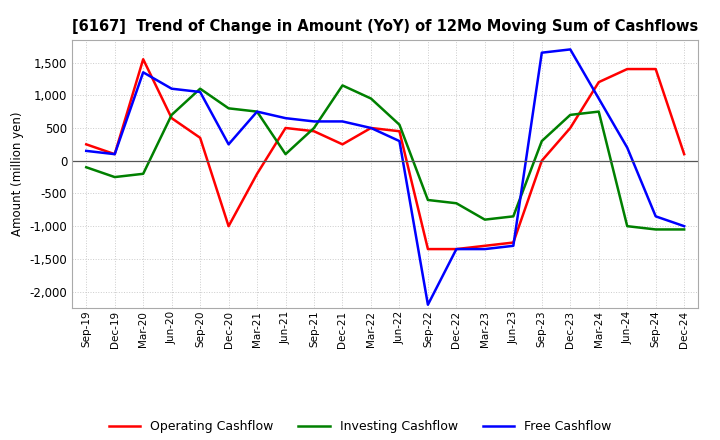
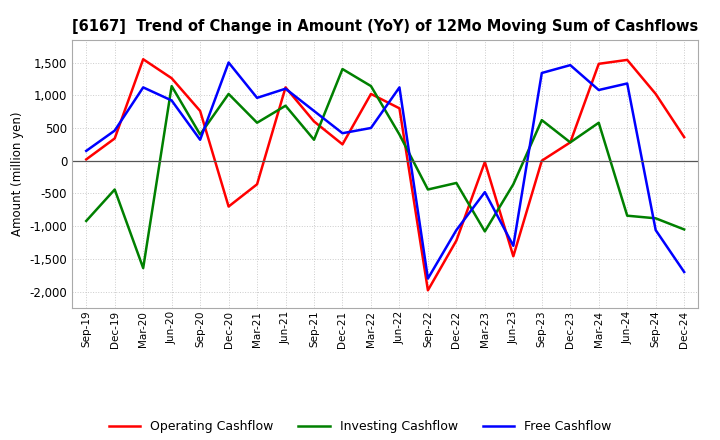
Operating Cashflow/Sep-19: 250 -> 20
Investing Cashflow/Sep-19: -100 -> -920
Operating Cashflow/Dec-19: 100 -> 340
Investing Cashflow/Dec-19: -250 -> -440
Free Cashflow/Dec-19: 100 -> 460
Investing Cashflow/Mar-20: -200 -> -1,640
Free Cashflow/Mar-20: 1,350 -> 1,120
Operating Cashflow/Jun-20: 650 -> 1,260
Investing Cashflow/Jun-20: 700 -> 1,140
Free Cashflow/Jun-20: 1,100 -> 920
Operating Cashflow/Sep-20: 350 -> 760
Investing Cashflow/Sep-20: 1,100 -> 400
Free Cashflow/Sep-20: 1,050 -> 320
Operating Cashflow/Dec-20: -1,000 -> -700
Investing Cashflow/Dec-20: 800 -> 1,020
Free Cashflow/Dec-20: 250 -> 1,500
Operating Cashflow/Mar-21: -200 -> -360
Investing Cashflow/Mar-21: 750 -> 580
Free Cashflow/Mar-21: 750 -> 960
Operating Cashflow/Jun-21: 500 -> 1,120
Investing Cashflow/Jun-21: 100 -> 840
Free Cashflow/Jun-21: 650 -> 1,100
Operating Cashflow/Sep-21: 450 -> 600
Investing Cashflow/Sep-21: 500 -> 320
Free Cashflow/Sep-21: 600 -> 760
Investing Cashflow/Dec-21: 1,150 -> 1,400
Free Cashflow/Dec-21: 600 -> 420
Operating Cashflow/Mar-22: 500 -> 1,020
Investing Cashflow/Mar-22: 950 -> 1,140
Operating Cashflow/Jun-22: 450 -> 800
Investing Cashflow/Jun-22: 550 -> 400
Free Cashflow/Jun-22: 300 -> 1,120
Operating Cashflow/Sep-22: -1,350 -> -1,980
Investing Cashflow/Sep-22: -600 -> -440
Free Cashflow/Sep-22: -2,200 -> -1,800
Operating Cashflow/Dec-22: -1,350 -> -1,220
Investing Cashflow/Dec-22: -650 -> -340
Free Cashflow/Dec-22: -1,350 -> -1,060
Operating Cashflow/Mar-23: -1,300 -> -20
Investing Cashflow/Mar-23: -900 -> -1,080
Free Cashflow/Mar-23: -1,350 -> -480
Operating Cashflow/Jun-23: -1,250 -> -1,460
Investing Cashflow/Jun-23: -850 -> -360
Investing Cashflow/Sep-23: 300 -> 620
Free Cashflow/Sep-23: 1,650 -> 1,340
Operating Cashflow/Dec-23: 500 -> 280
Investing Cashflow/Dec-23: 700 -> 280
Free Cashflow/Dec-23: 1,700 -> 1,460
Operating Cashflow/Mar-24: 1,200 -> 1,480
Investing Cashflow/Mar-24: 750 -> 580
Free Cashflow/Mar-24: 950 -> 1,080
Operating Cashflow/Jun-24: 1,400 -> 1,540
Investing Cashflow/Jun-24: -1,000 -> -840
Free Cashflow/Jun-24: 200 -> 1,180
Operating Cashflow/Sep-24: 1,400 -> 1,020
Investing Cashflow/Sep-24: -1,050 -> -880
Free Cashflow/Sep-24: -850 -> -1,060
Operating Cashflow/Dec-24: 100 -> 360
Free Cashflow/Dec-24: -1,000 -> -1,700
